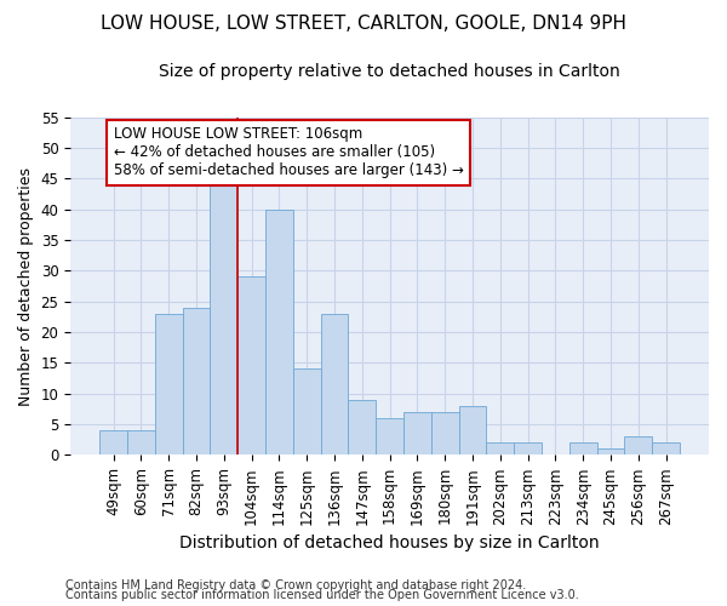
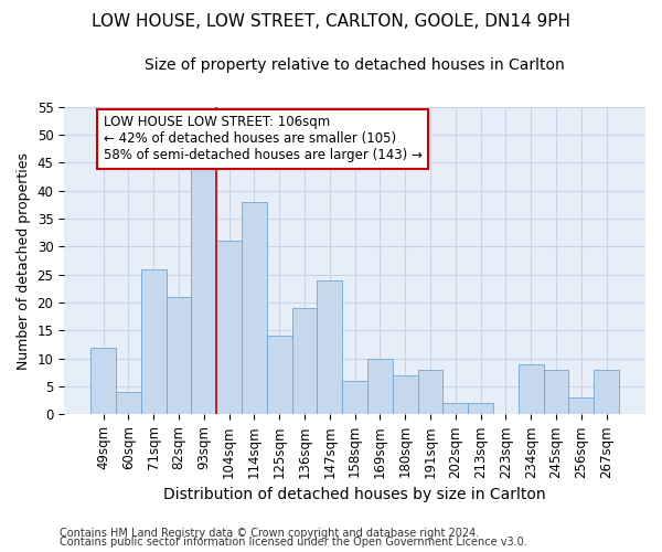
49sqm: 4 -> 12
71sqm: 23 -> 26
82sqm: 24 -> 21
104sqm: 29 -> 31
114sqm: 40 -> 38
136sqm: 23 -> 19
147sqm: 9 -> 24
169sqm: 7 -> 10
234sqm: 2 -> 9
245sqm: 1 -> 8
267sqm: 2 -> 8
